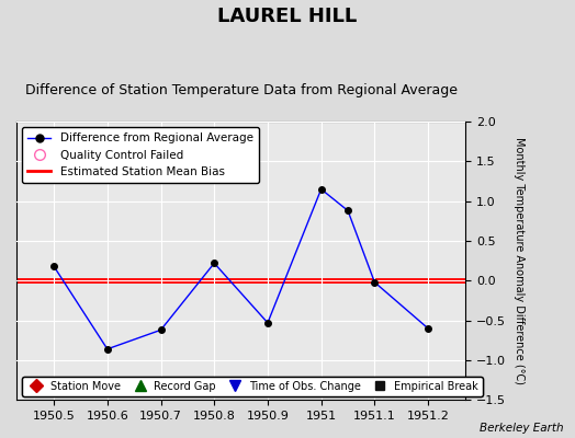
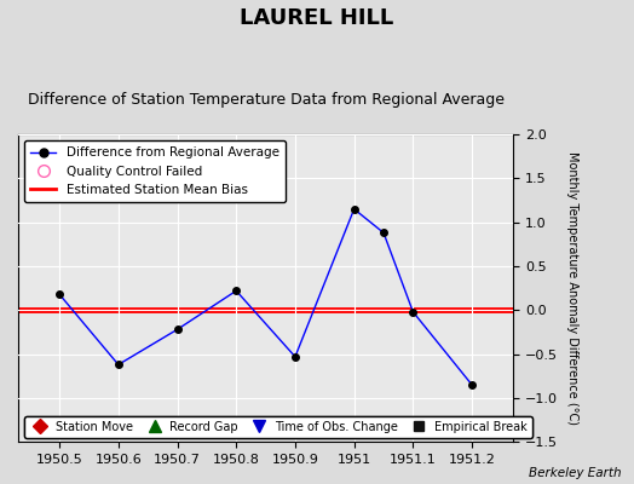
1950.6: -0.86 -> -0.62
1950.7: -0.62 -> -0.22
1951.2: -0.60 -> -0.85
